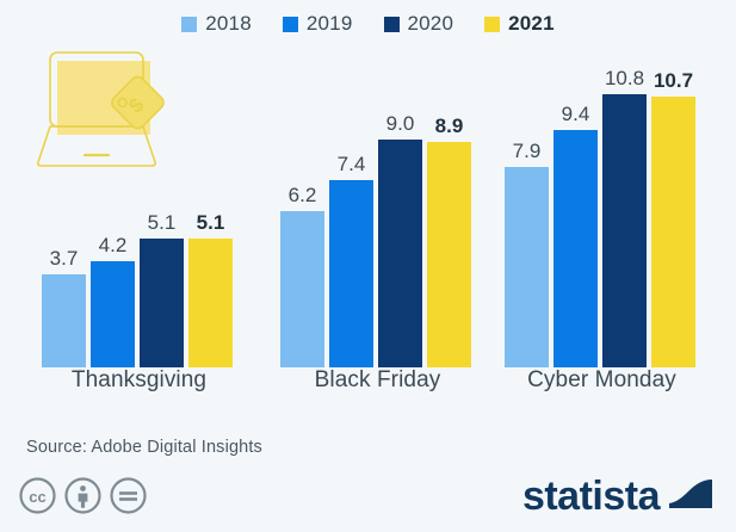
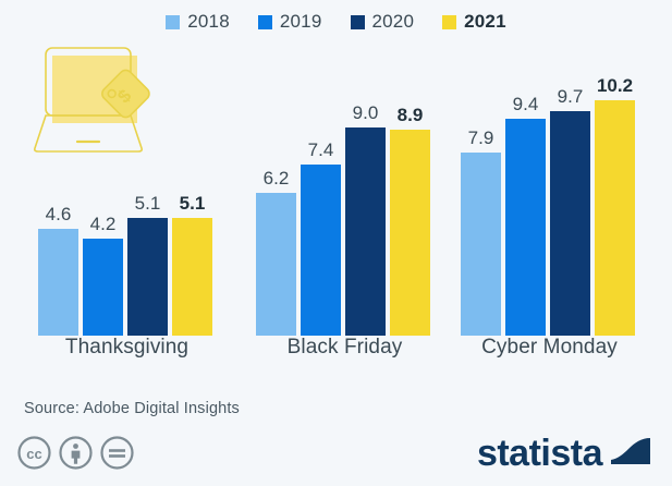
2018/Thanksgiving: 3.7 -> 4.6
2020/Cyber Monday: 10.8 -> 9.7
2021/Cyber Monday: 10.7 -> 10.2
